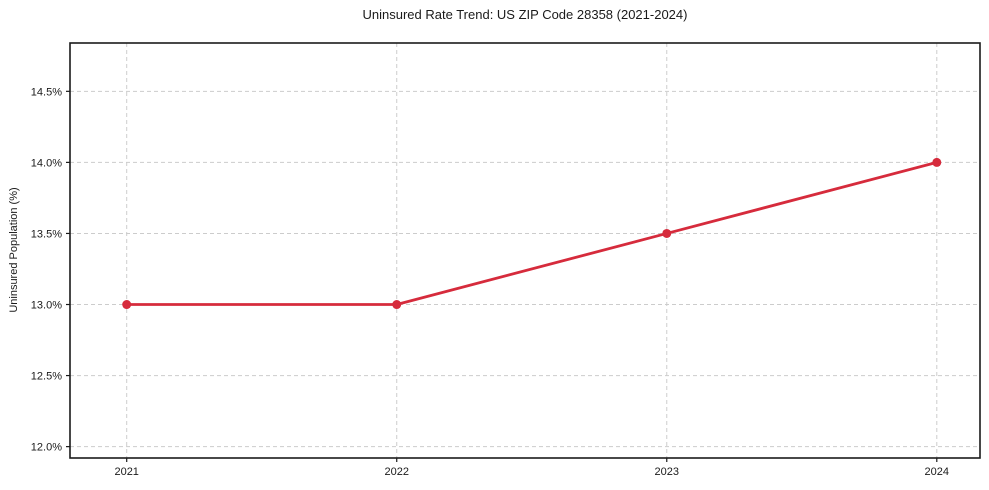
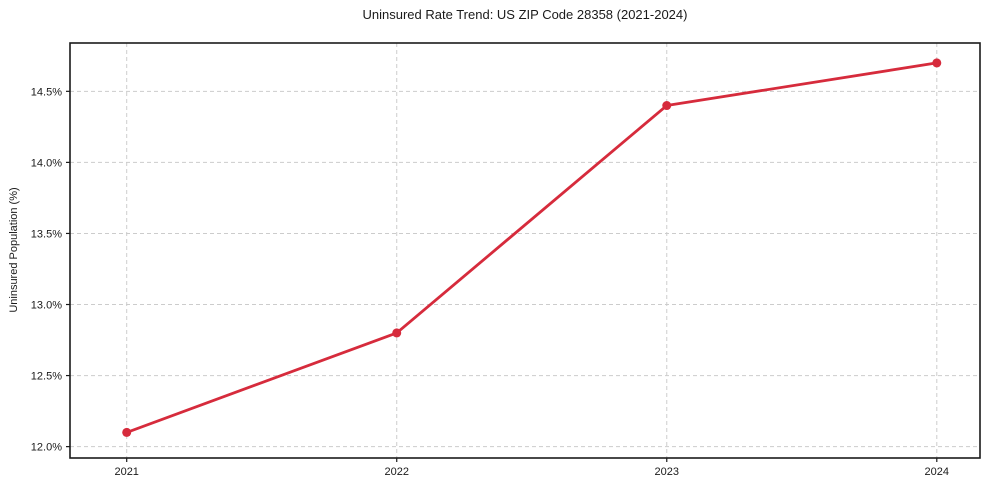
2021: 13.0% -> 12.1%
2022: 13.0% -> 12.8%
2023: 13.5% -> 14.4%
2024: 14.0% -> 14.7%
